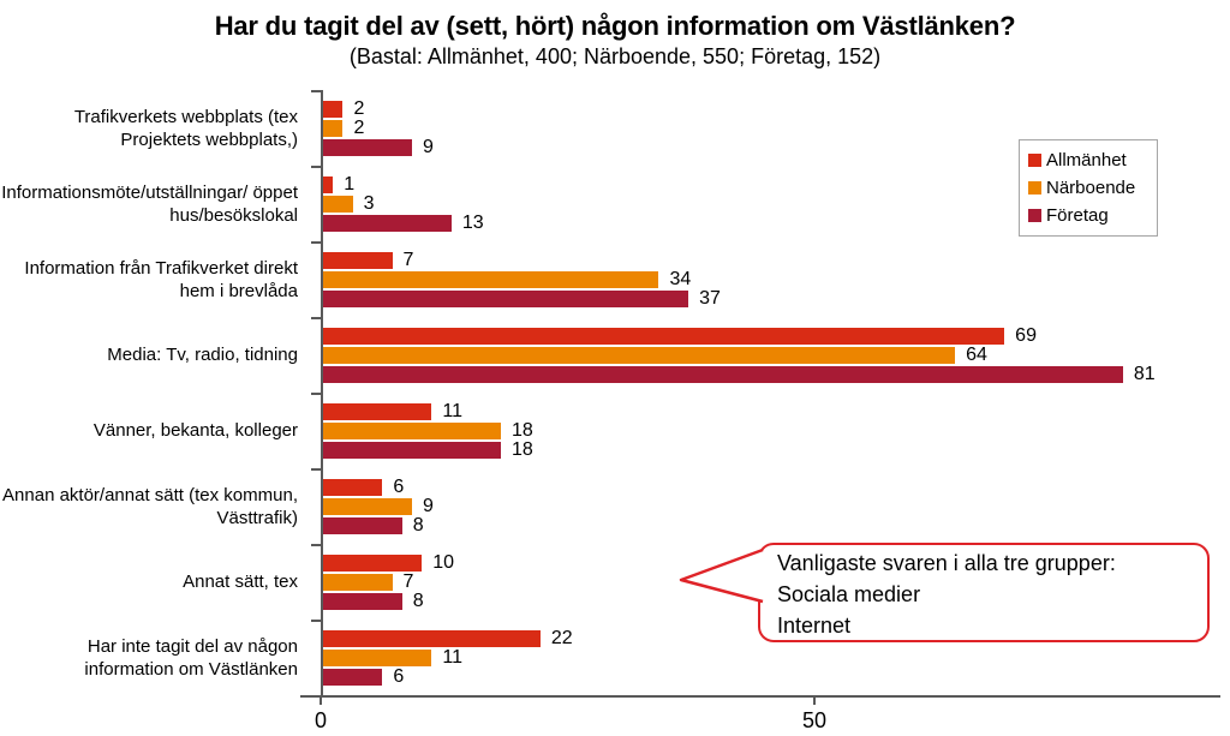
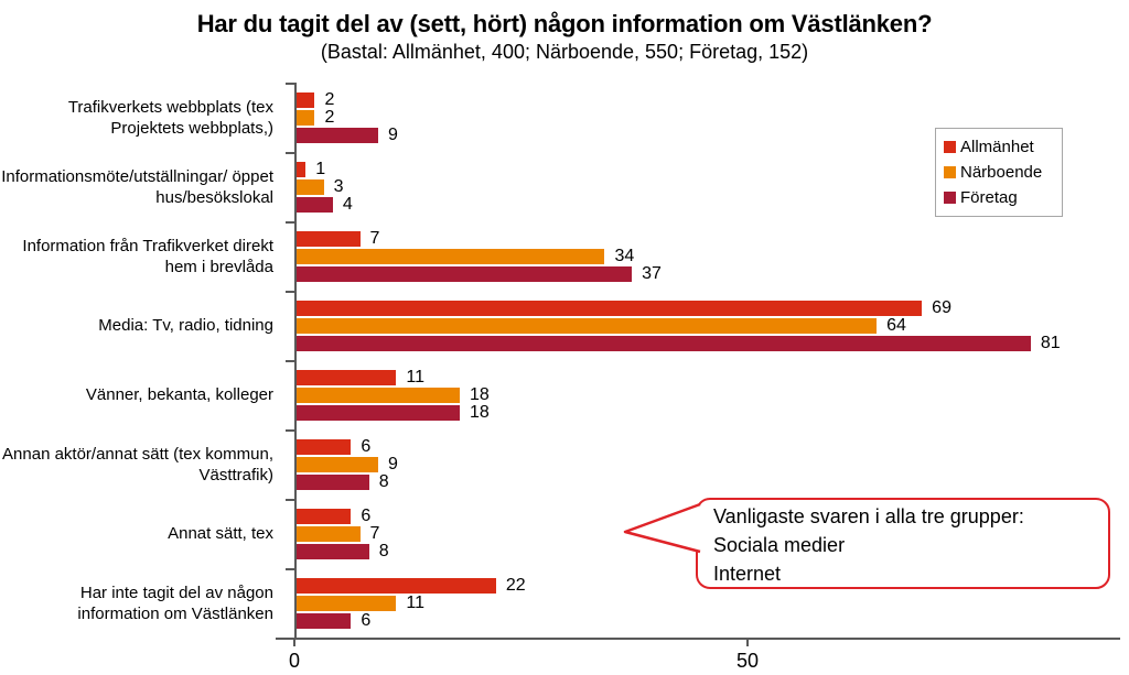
Företag/Informationsmöte/utställningar/ öppet hus/besökslokal: 13 -> 4
Allmänhet/Annat sätt, tex: 10 -> 6
